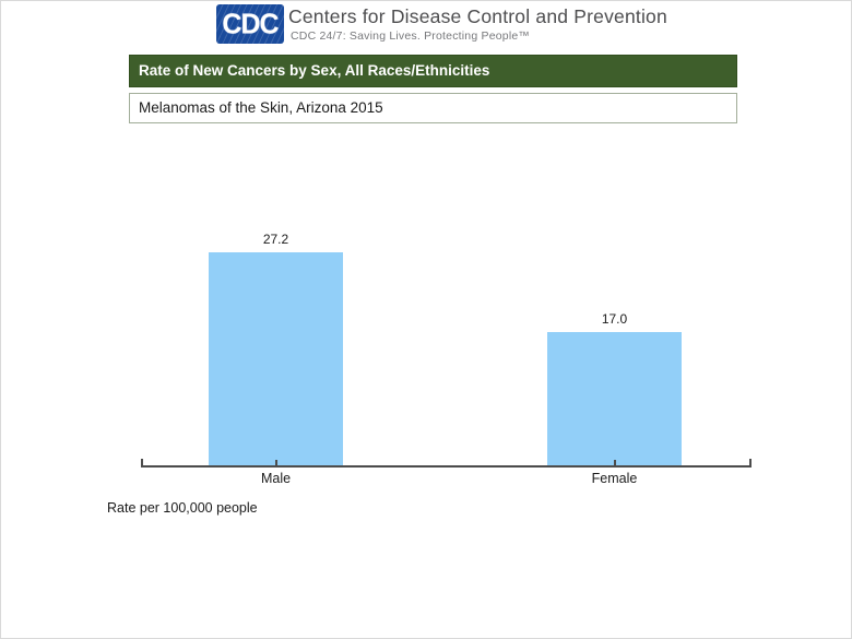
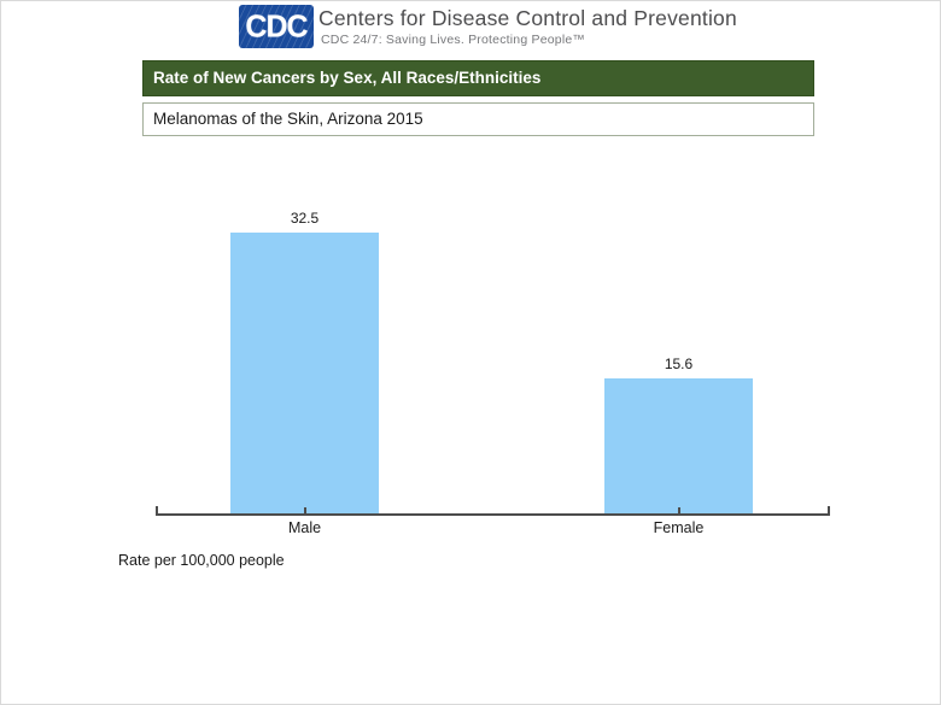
Male: 27.2 -> 32.5
Female: 17.0 -> 15.6
